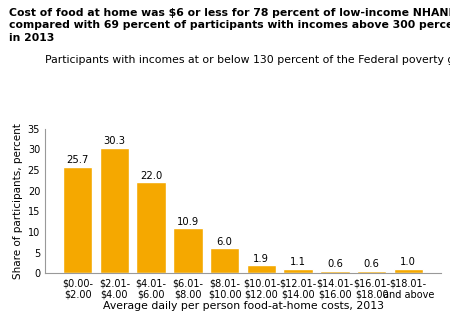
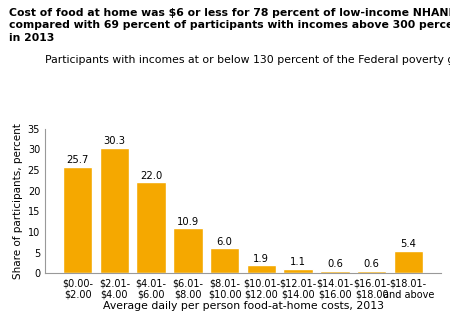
$18.01- and above: 1.0 -> 5.4
